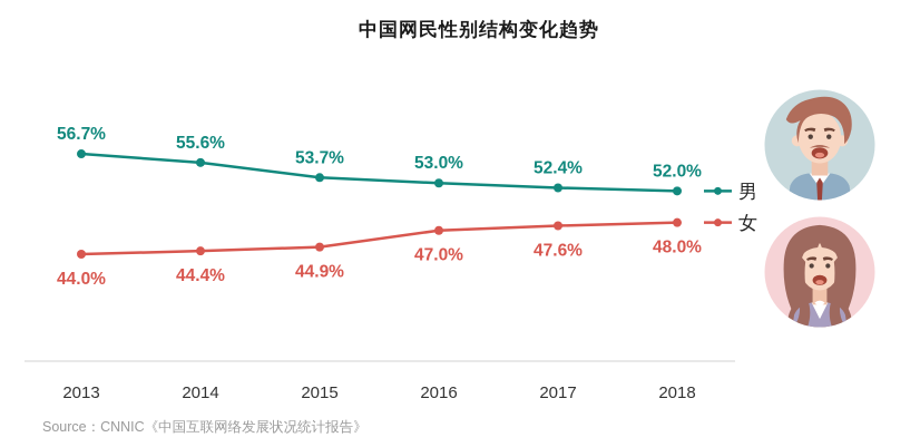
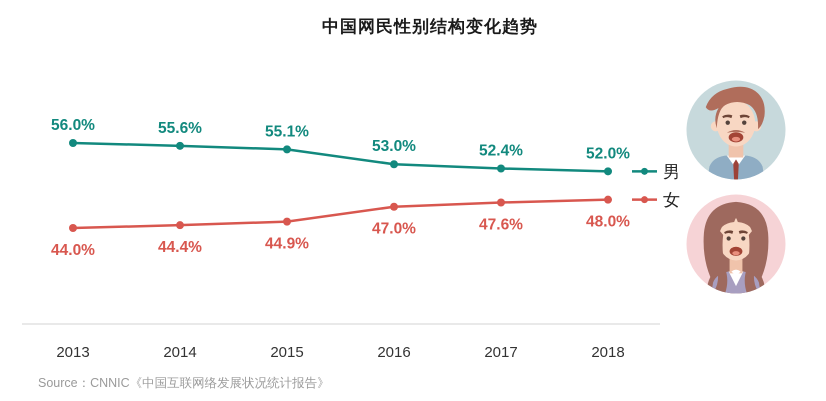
男/2013: 56.7% -> 56.0%
男/2015: 53.7% -> 55.1%
